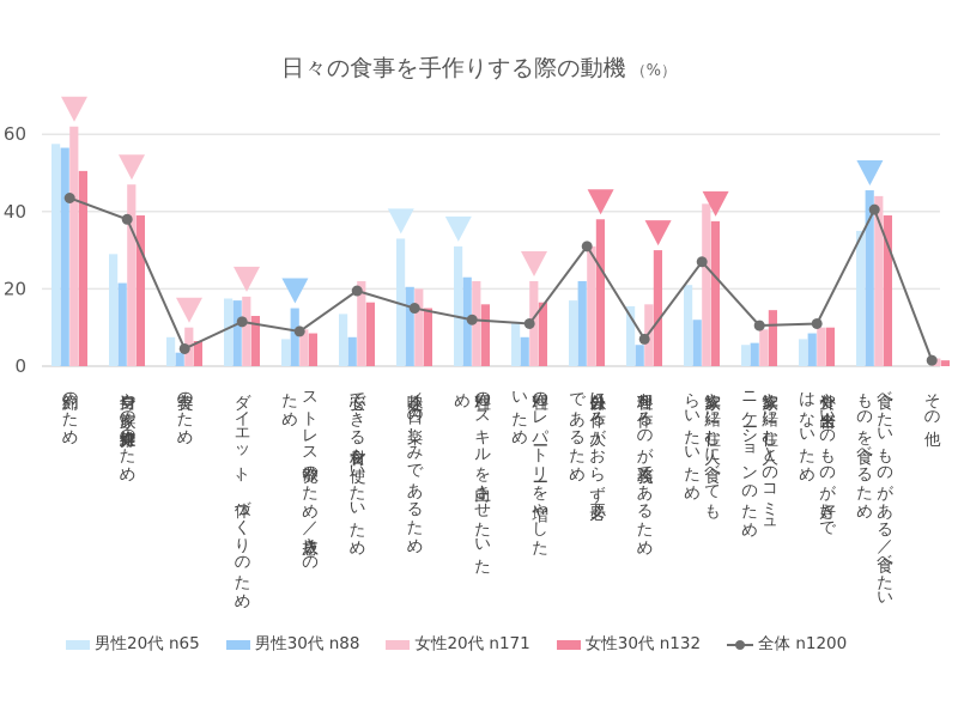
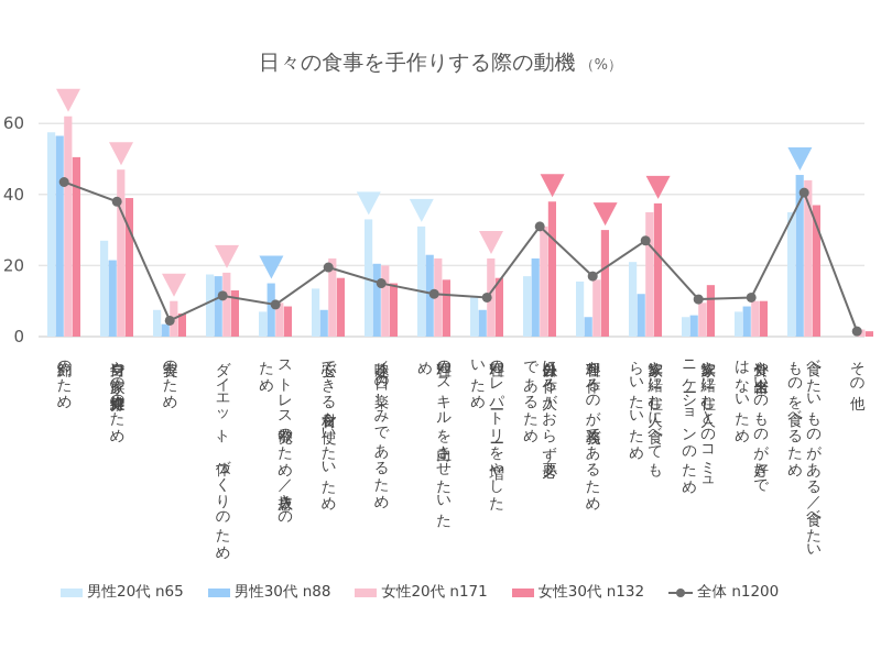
男性20代 n65/自身や家族の健康維持のため: 29 -> 27
全体 n1200/料理を作るのが義務であるため: 7 -> 17
女性20代 n171/家族や一緒に住む人に食べても らいたいため: 42 -> 35
女性30代 n132/食べたいものがある／食べたい ものを食べるため: 39 -> 37
